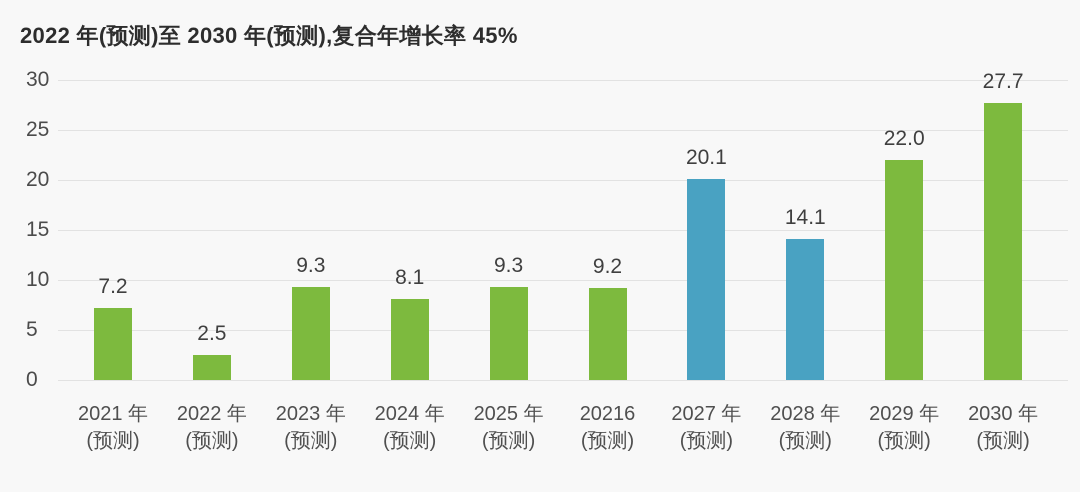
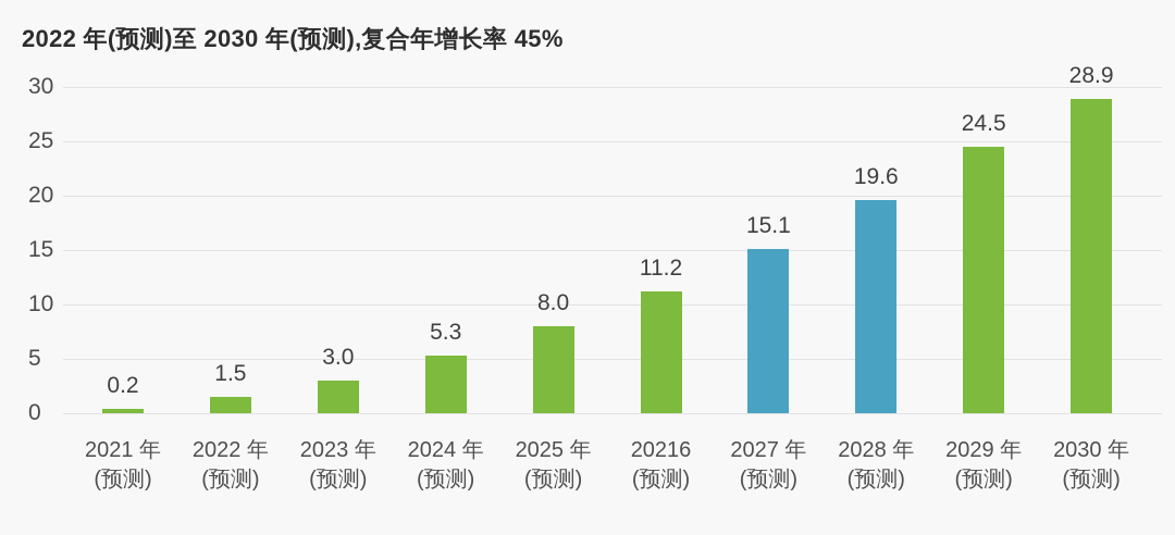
2021 年: 7.2 -> 0.2
2022 年: 2.5 -> 1.5
2023 年: 9.3 -> 3.0
2024 年: 8.1 -> 5.3
2025 年: 9.3 -> 8.0
20216: 9.2 -> 11.2
2027 年: 20.1 -> 15.1
2028 年: 14.1 -> 19.6
2029 年: 22.0 -> 24.5
2030 年: 27.7 -> 28.9
